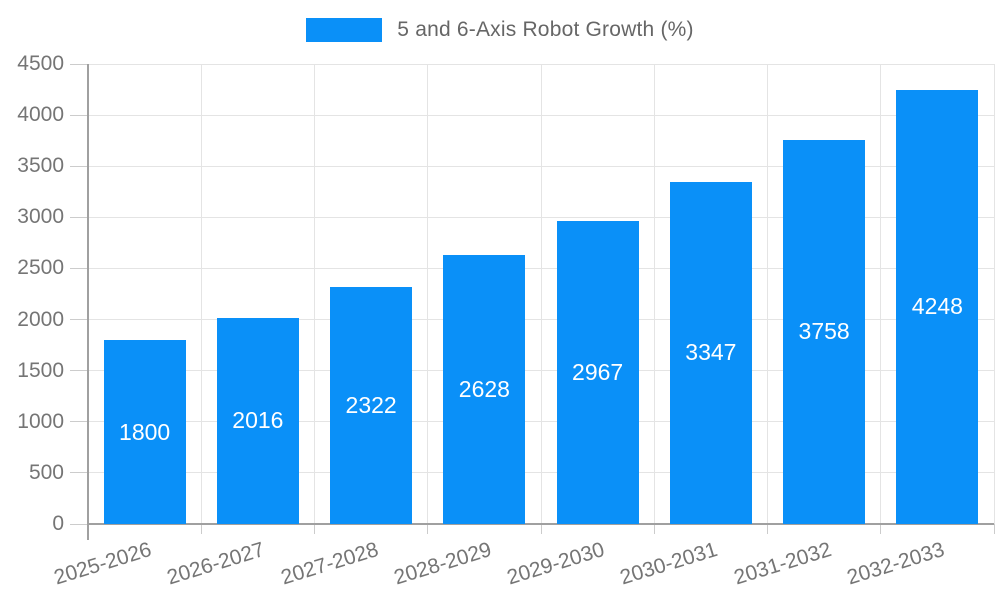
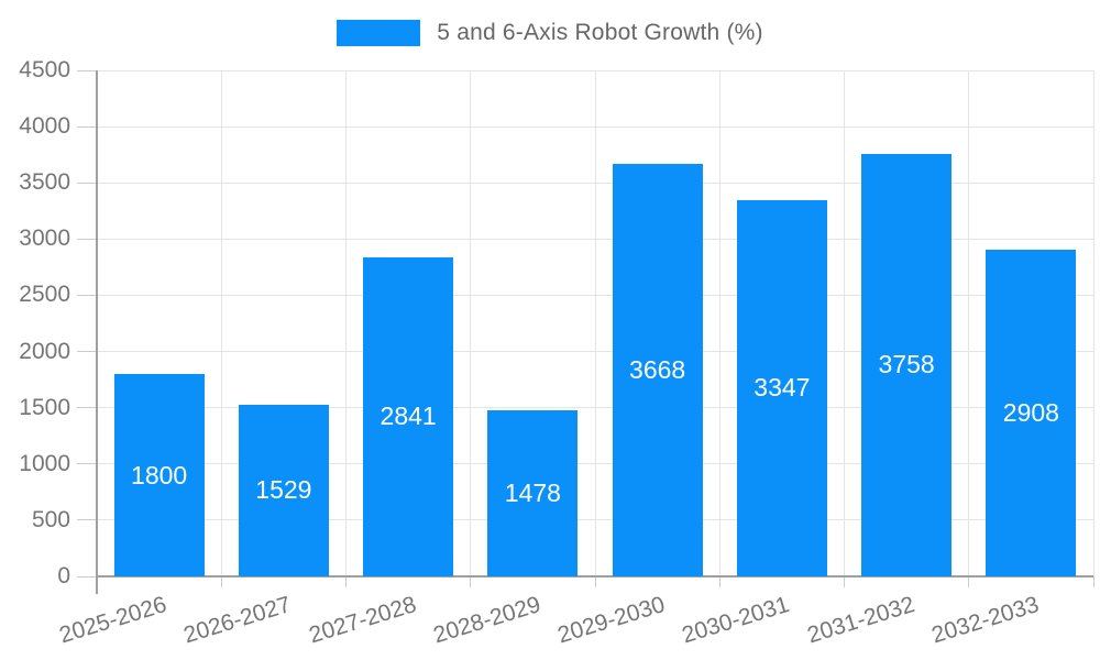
2026-2027: 2016 -> 1529
2027-2028: 2322 -> 2841
2028-2029: 2628 -> 1478
2029-2030: 2967 -> 3668
2032-2033: 4248 -> 2908
